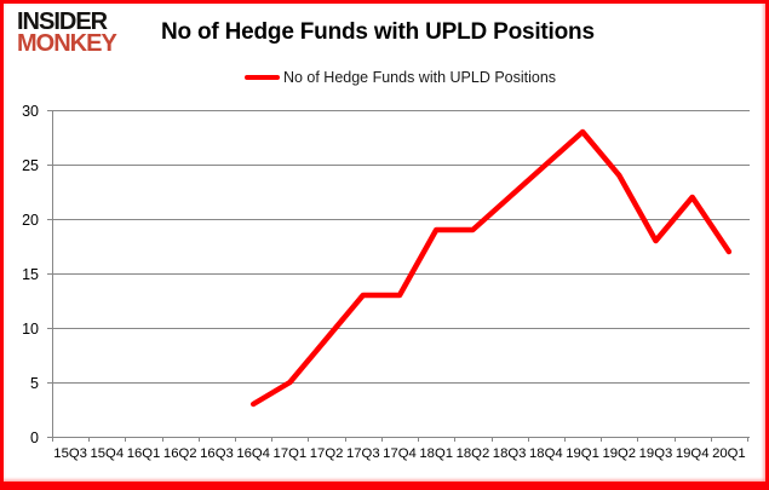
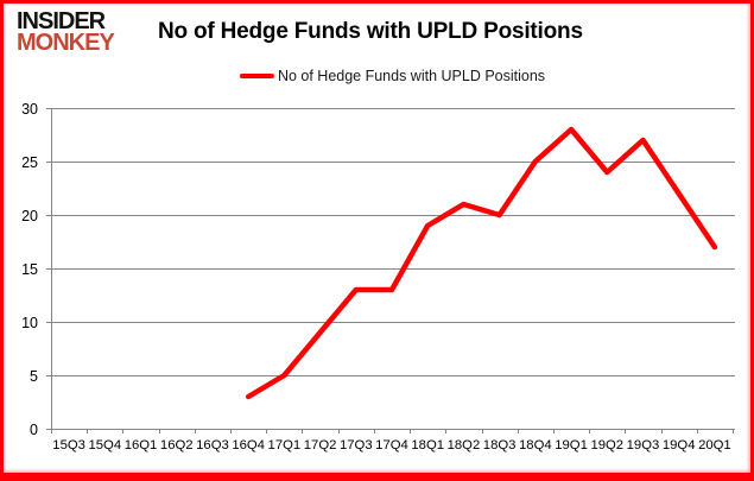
18Q2: 19 -> 21
18Q3: 22 -> 20
19Q3: 18 -> 27
